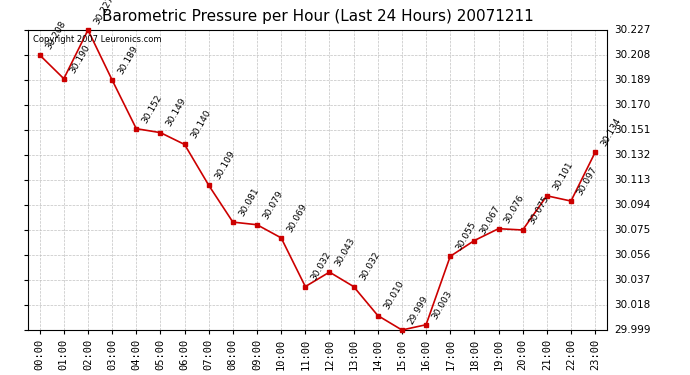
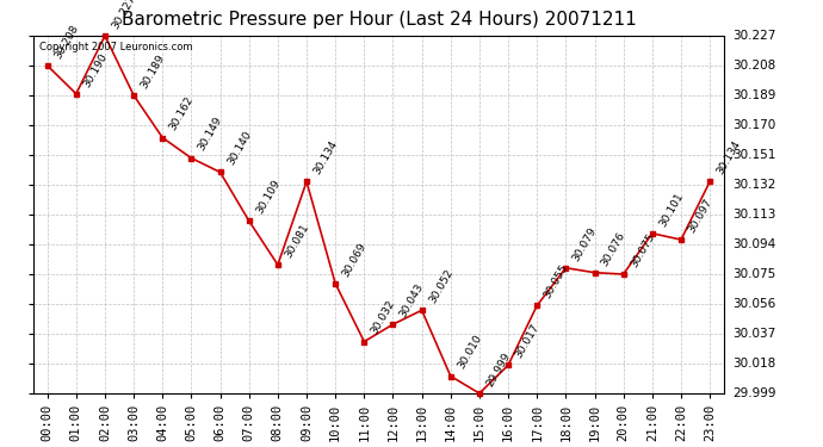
04:00: 30.152 -> 30.162
09:00: 30.079 -> 30.134
13:00: 30.032 -> 30.052
16:00: 30.003 -> 30.017
18:00: 30.067 -> 30.079
